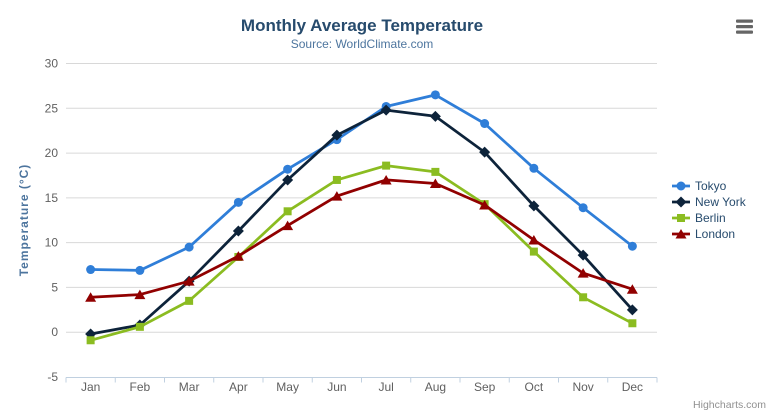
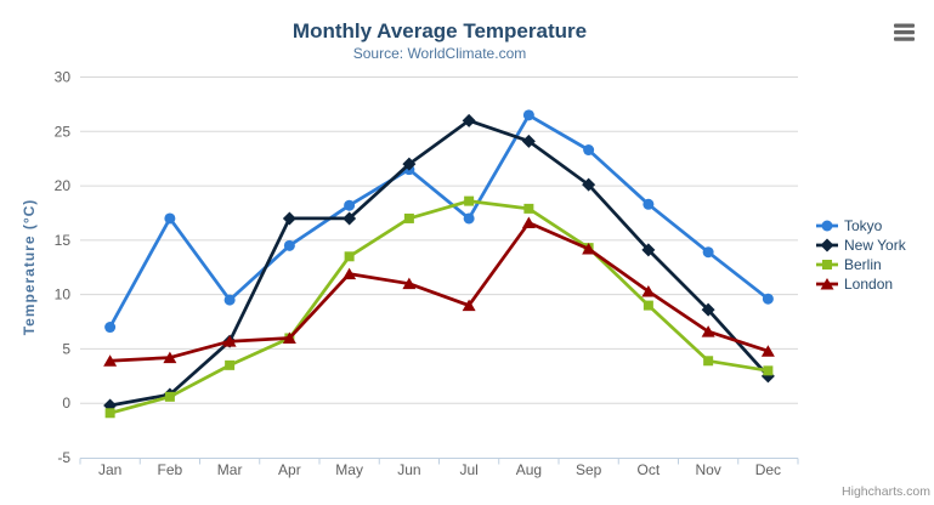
Tokyo/Feb: 7 -> 17
New York/Apr: 11 -> 17
Berlin/Apr: 8 -> 6
London/Apr: 8 -> 6
London/Jun: 15 -> 11
Tokyo/Jul: 25 -> 17
New York/Jul: 25 -> 26
London/Jul: 17 -> 9
Berlin/Dec: 1 -> 3
